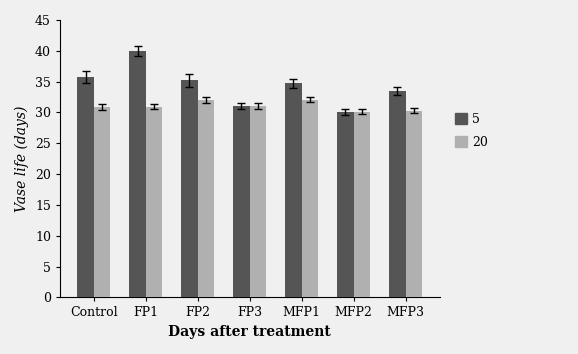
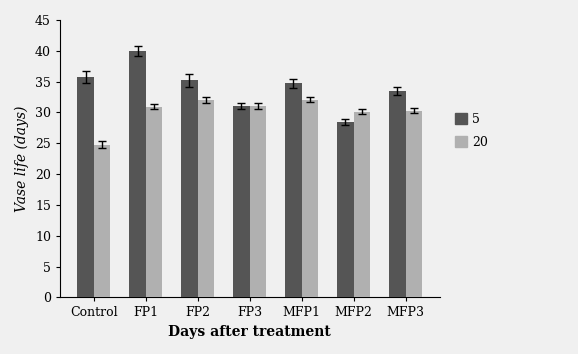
20/Control: 30.9 -> 24.8
5/MFP2: 30.1 -> 28.4
